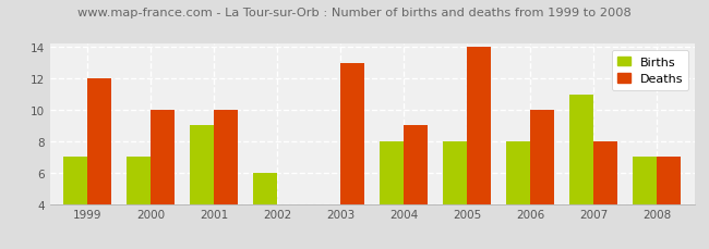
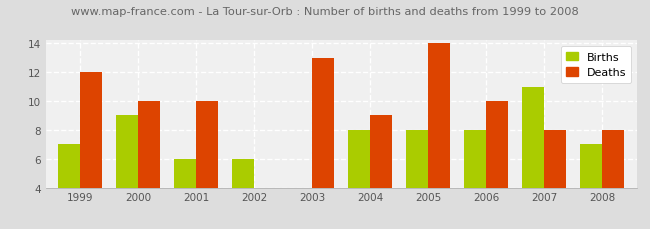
Births/2000: 7 -> 9
Births/2001: 9 -> 6
Deaths/2008: 7 -> 8
